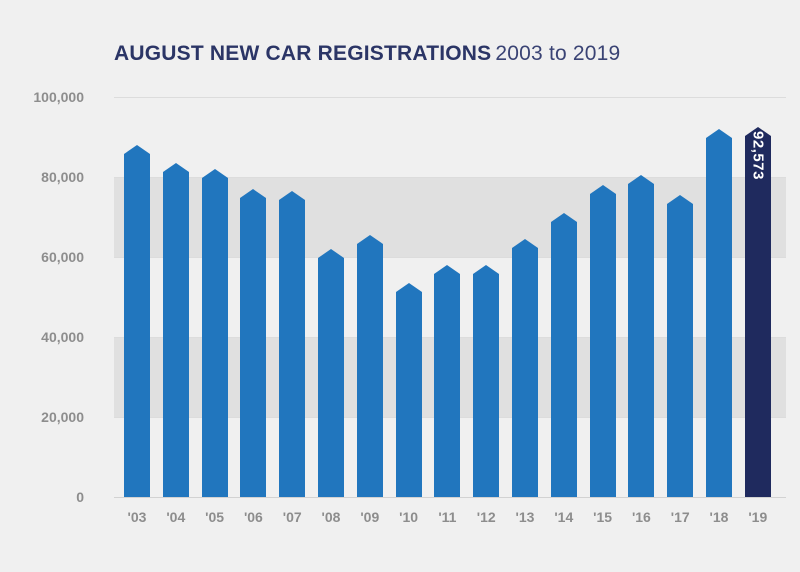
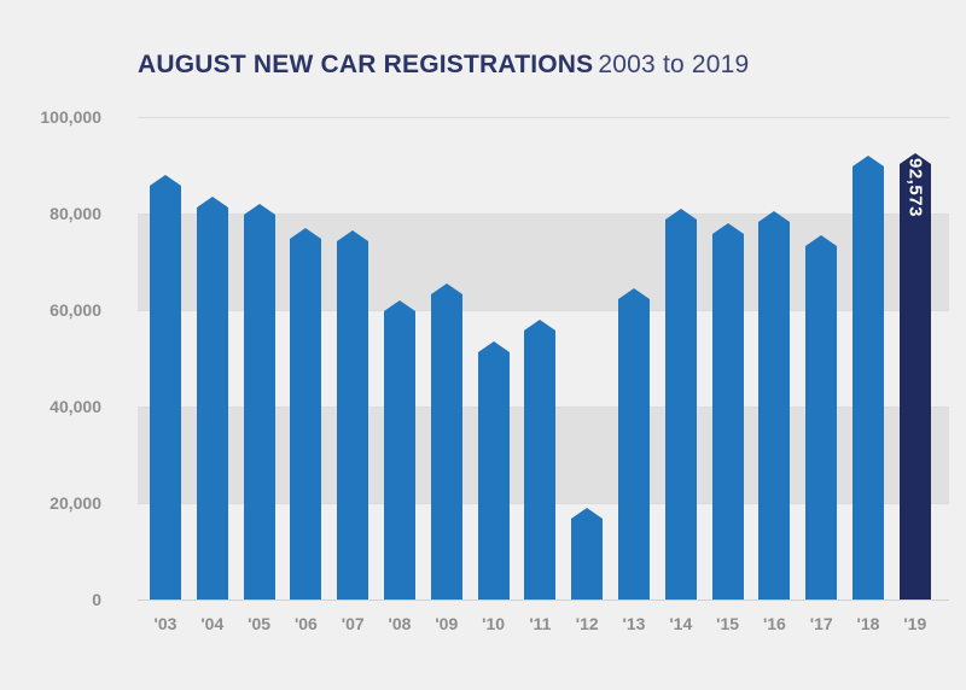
'12: 58000 -> 19000
'14: 71000 -> 81000
